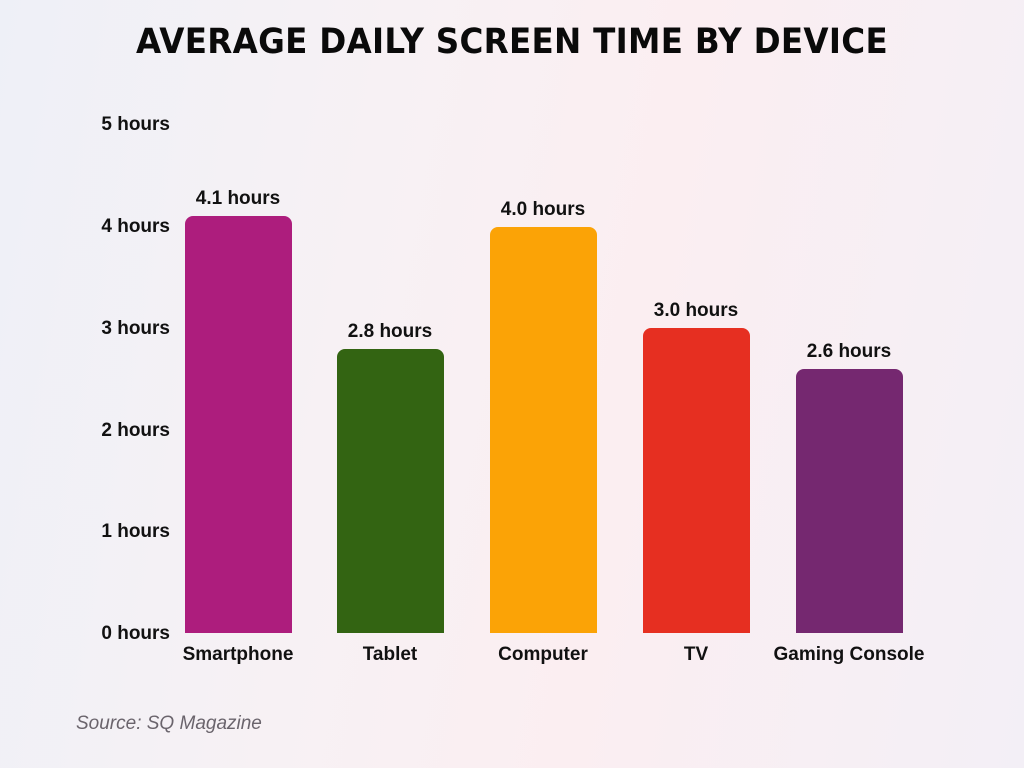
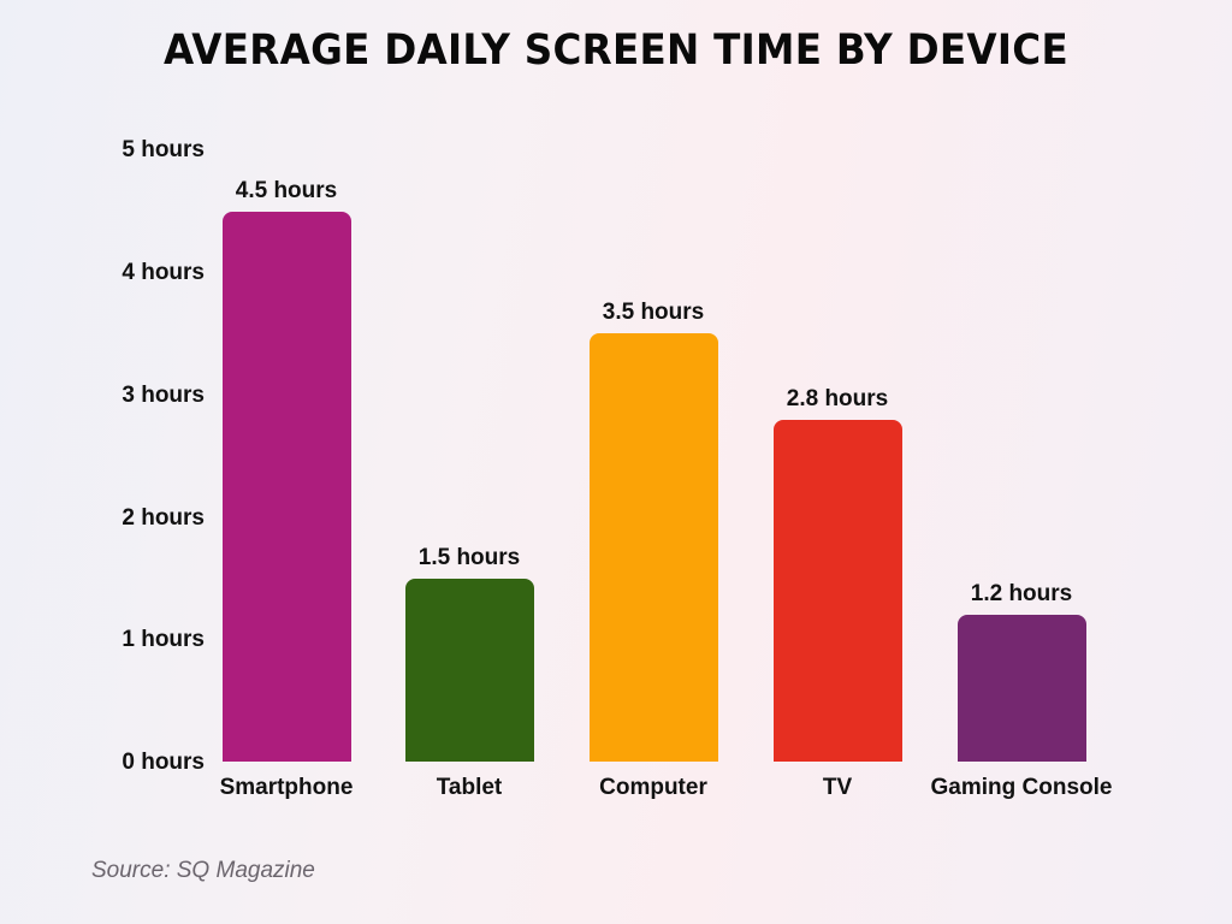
Smartphone: 4.1 -> 4.5
Tablet: 2.8 -> 1.5
Computer: 4.0 -> 3.5
TV: 3.0 -> 2.8
Gaming Console: 2.6 -> 1.2
